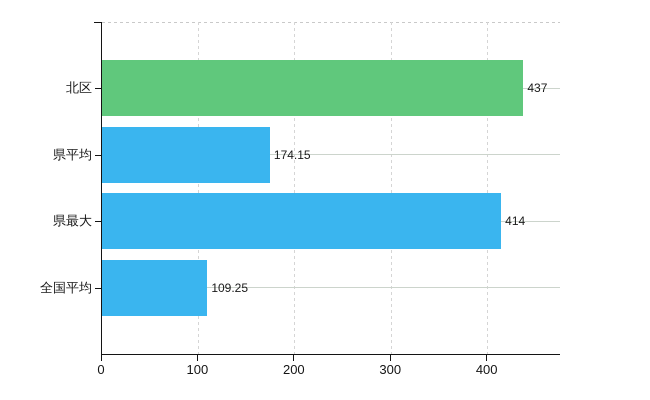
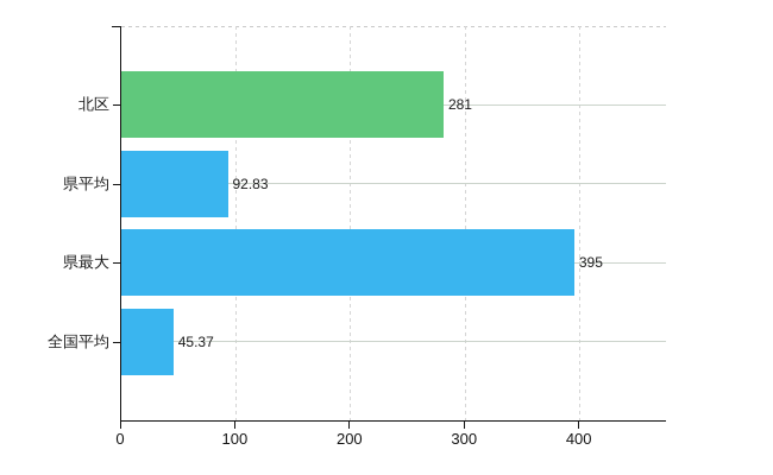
北区: 437 -> 281
県平均: 174.15 -> 92.83
県最大: 414 -> 395
全国平均: 109.25 -> 45.37
